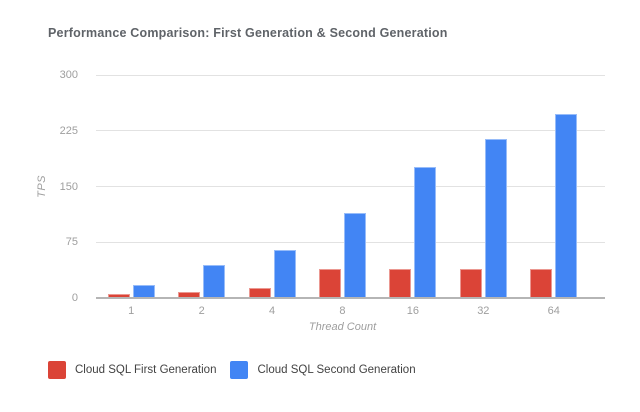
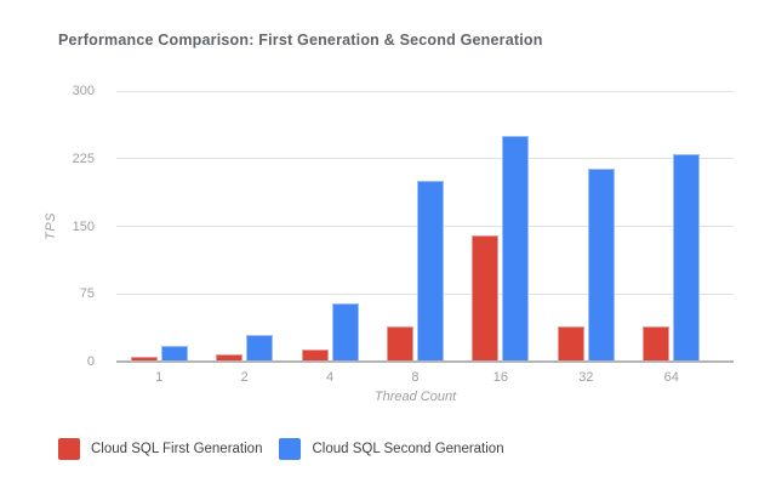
Cloud SQL Second Generation/2: 40 -> 30
Cloud SQL Second Generation/8: 120 -> 200
Cloud SQL First Generation/16: 40 -> 140
Cloud SQL Second Generation/16: 180 -> 250
Cloud SQL Second Generation/64: 250 -> 230
